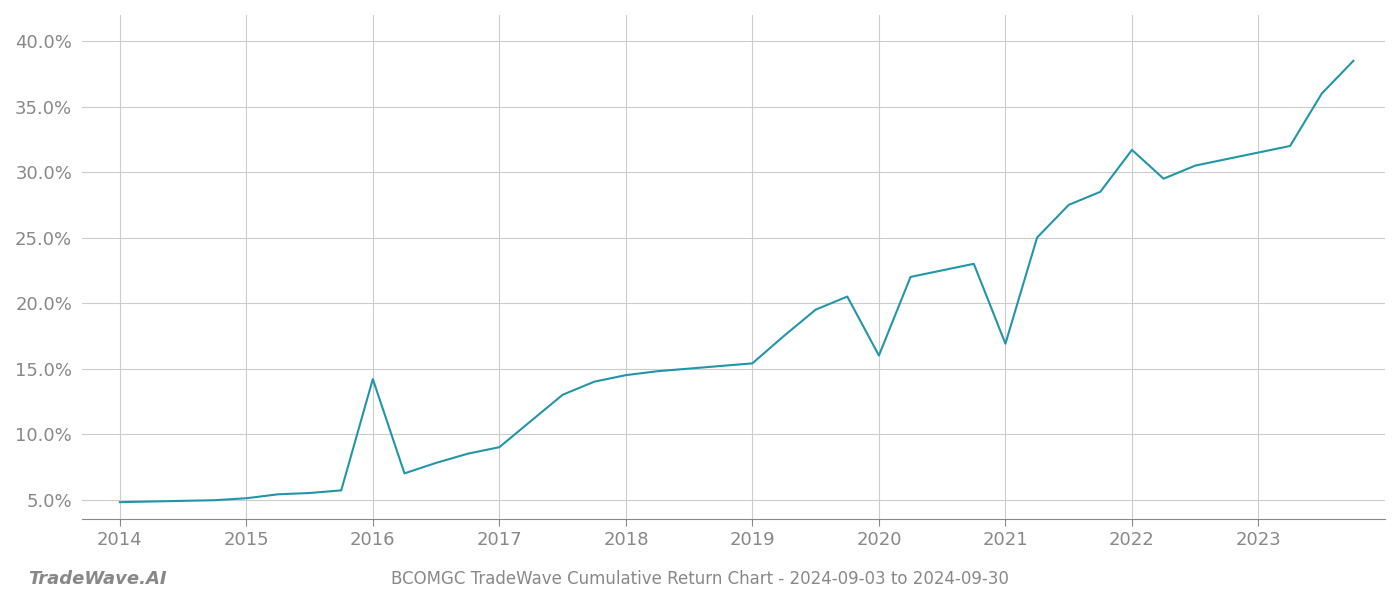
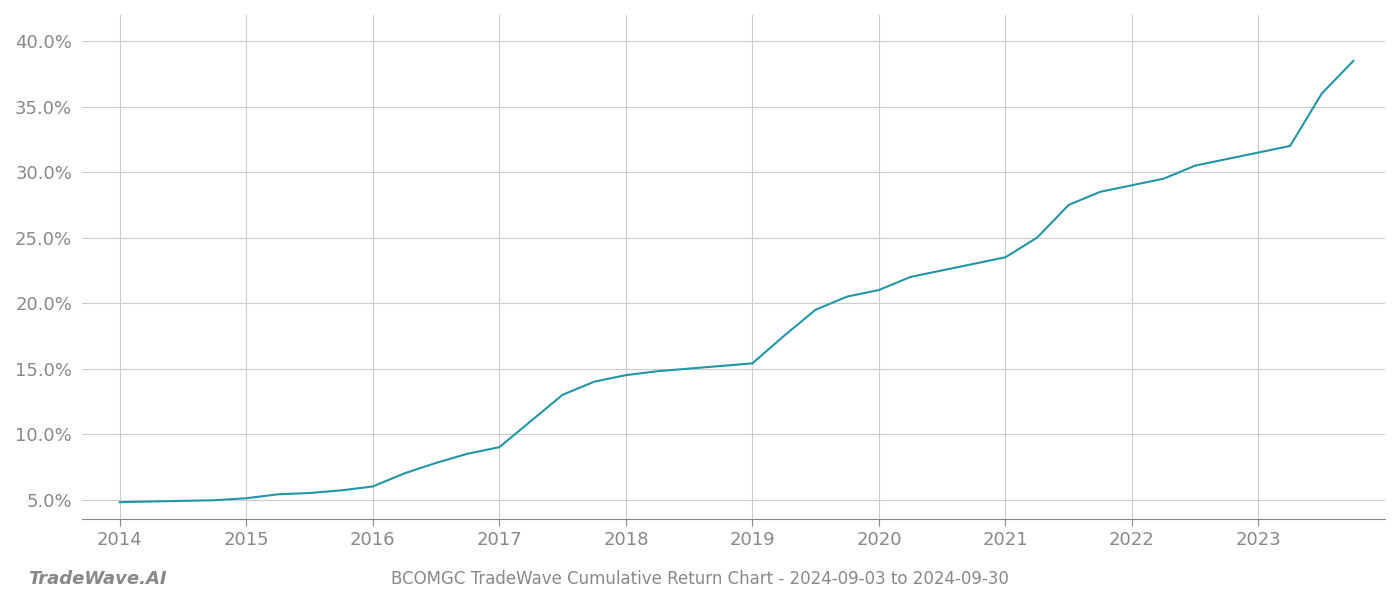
2016: 14.2% -> 6.0%
2020: 16.0% -> 21.0%
2021: 16.9% -> 23.5%
2022: 31.7% -> 29.0%
